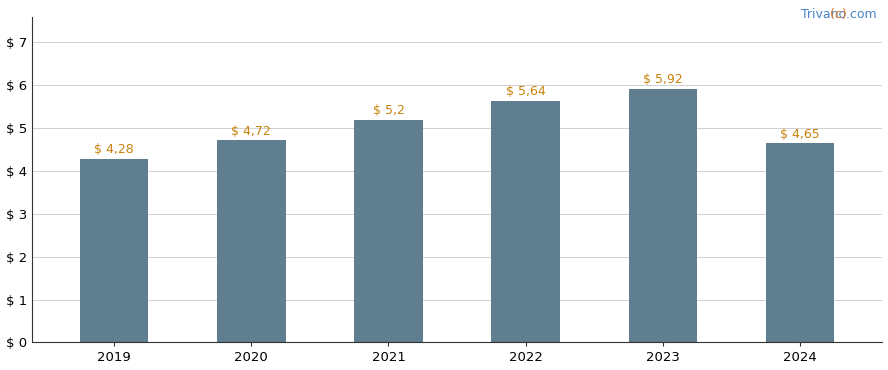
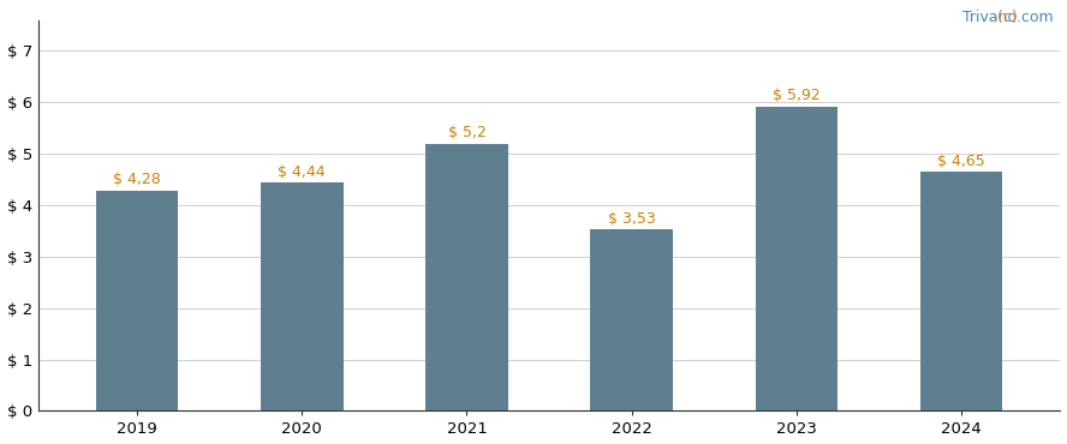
2020: 4,72 -> 4,44
2022: 5,64 -> 3,53
